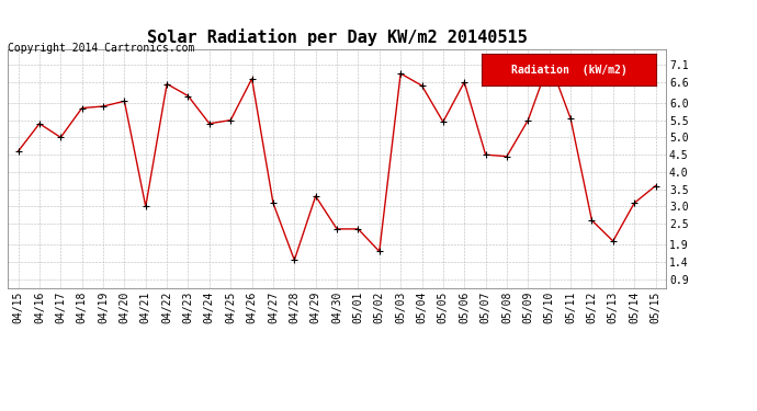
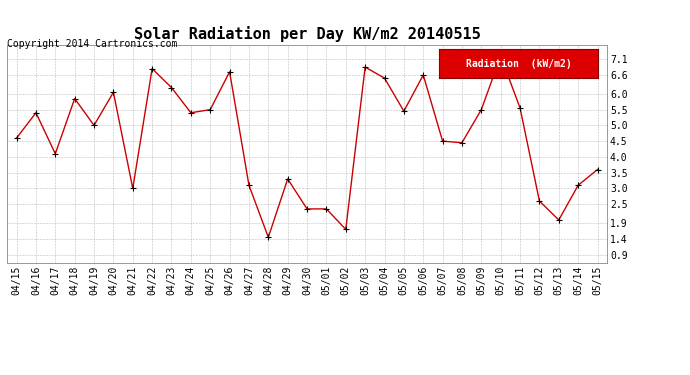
04/17: 5.00 -> 4.10
04/19: 5.90 -> 5.00
04/22: 6.55 -> 6.80
